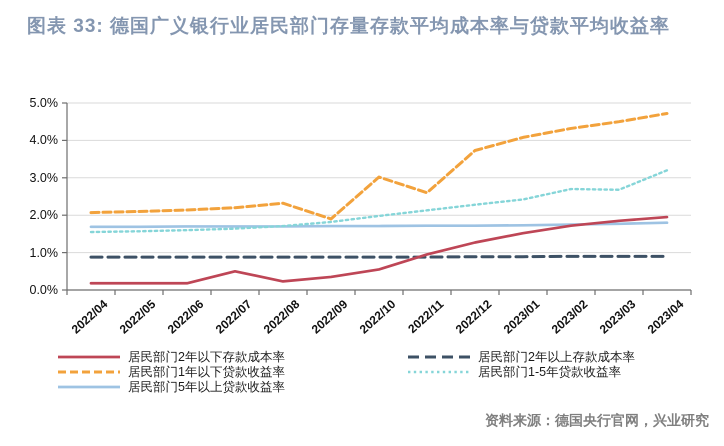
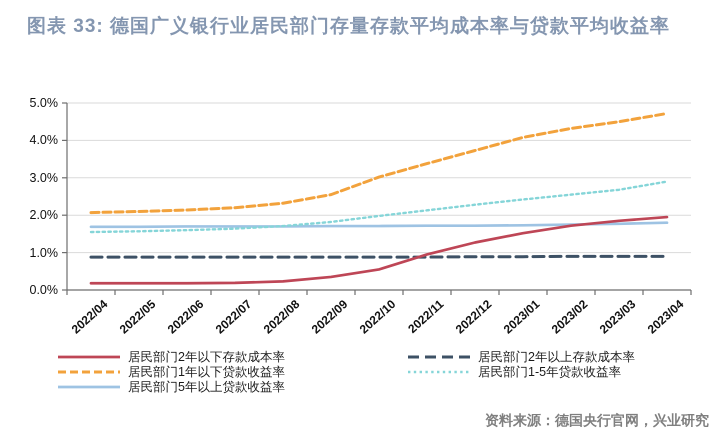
居民部门2年以下存款成本率/2022/07: 0.5% -> 0.2%
居民部门1年以下贷款收益率/2022/09: 1.9% -> 2.5%
居民部门1年以下贷款收益率/2022/11: 2.6% -> 3.4%
居民部门1-5年贷款收益率/2023/02: 2.7% -> 2.5%
居民部门1-5年贷款收益率/2023/04: 3.2% -> 2.9%
